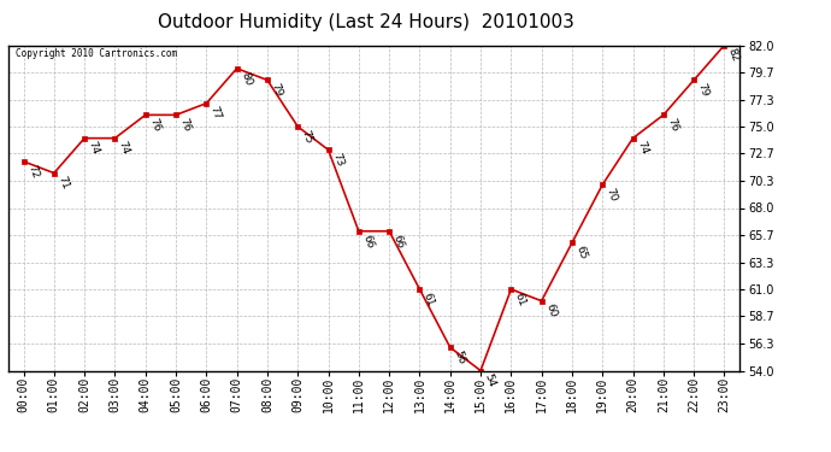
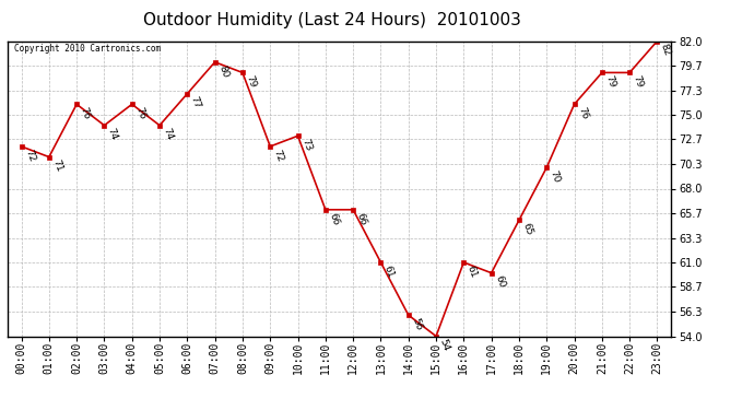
02:00: 74 -> 76
05:00: 76 -> 74
09:00: 75 -> 72
20:00: 74 -> 76
21:00: 76 -> 79
